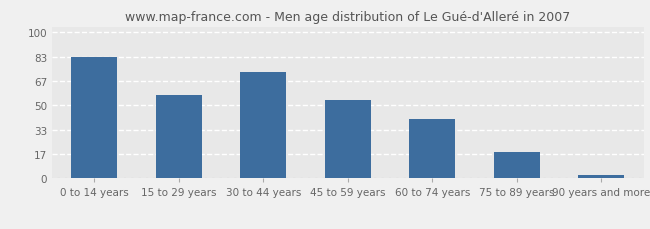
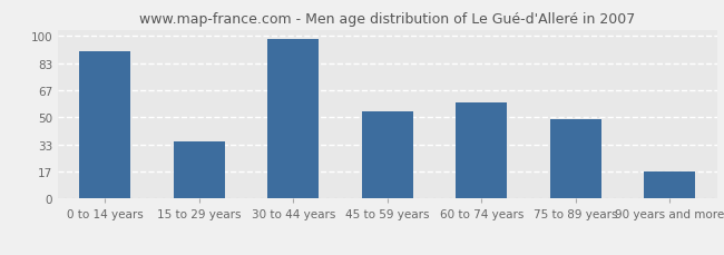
0 to 14 years: 83 -> 91
15 to 29 years: 57 -> 35
30 to 44 years: 73 -> 98
60 to 74 years: 41 -> 59
75 to 89 years: 18 -> 49
90 years and more: 2 -> 17
